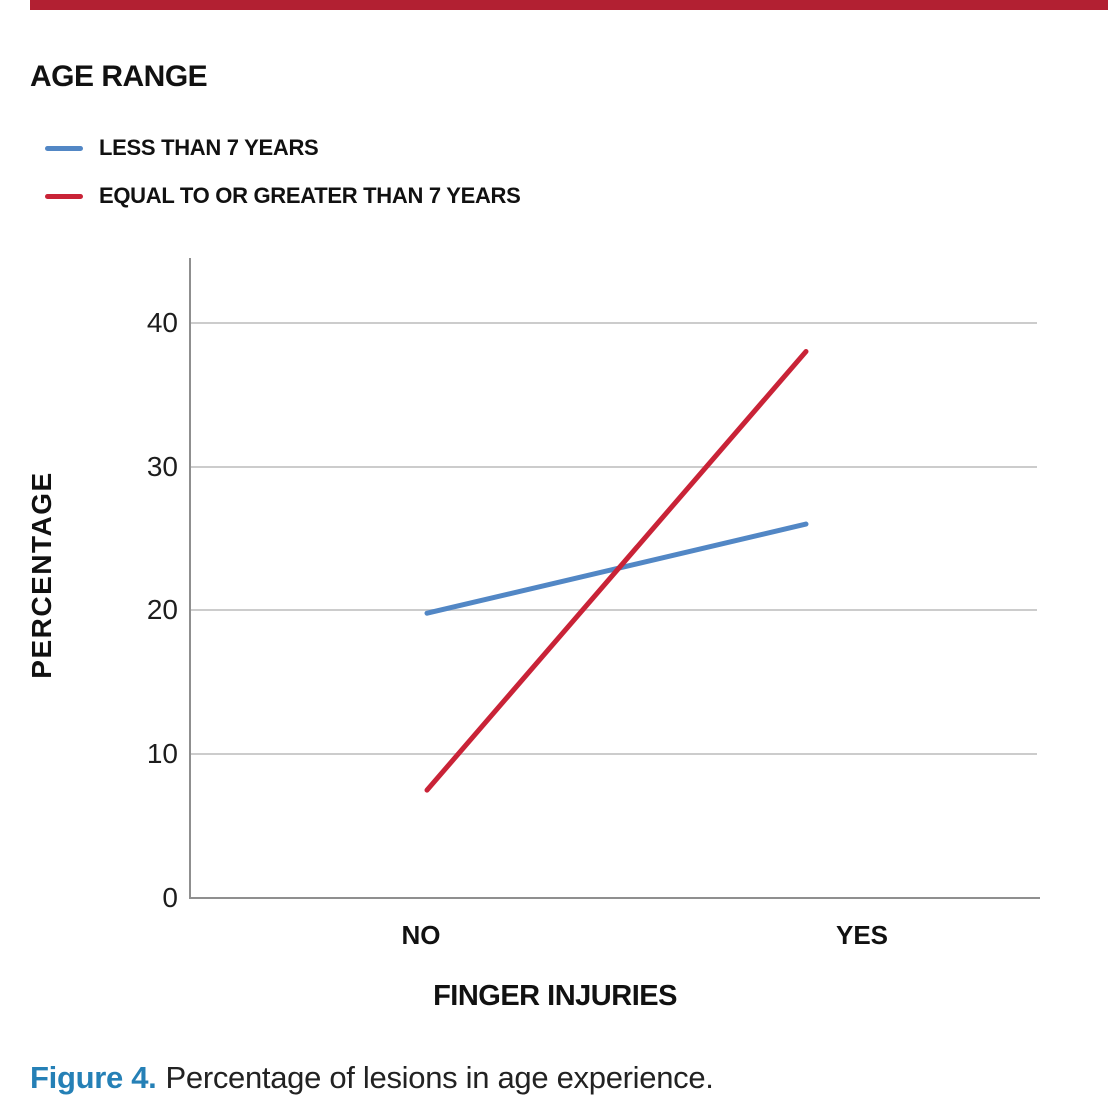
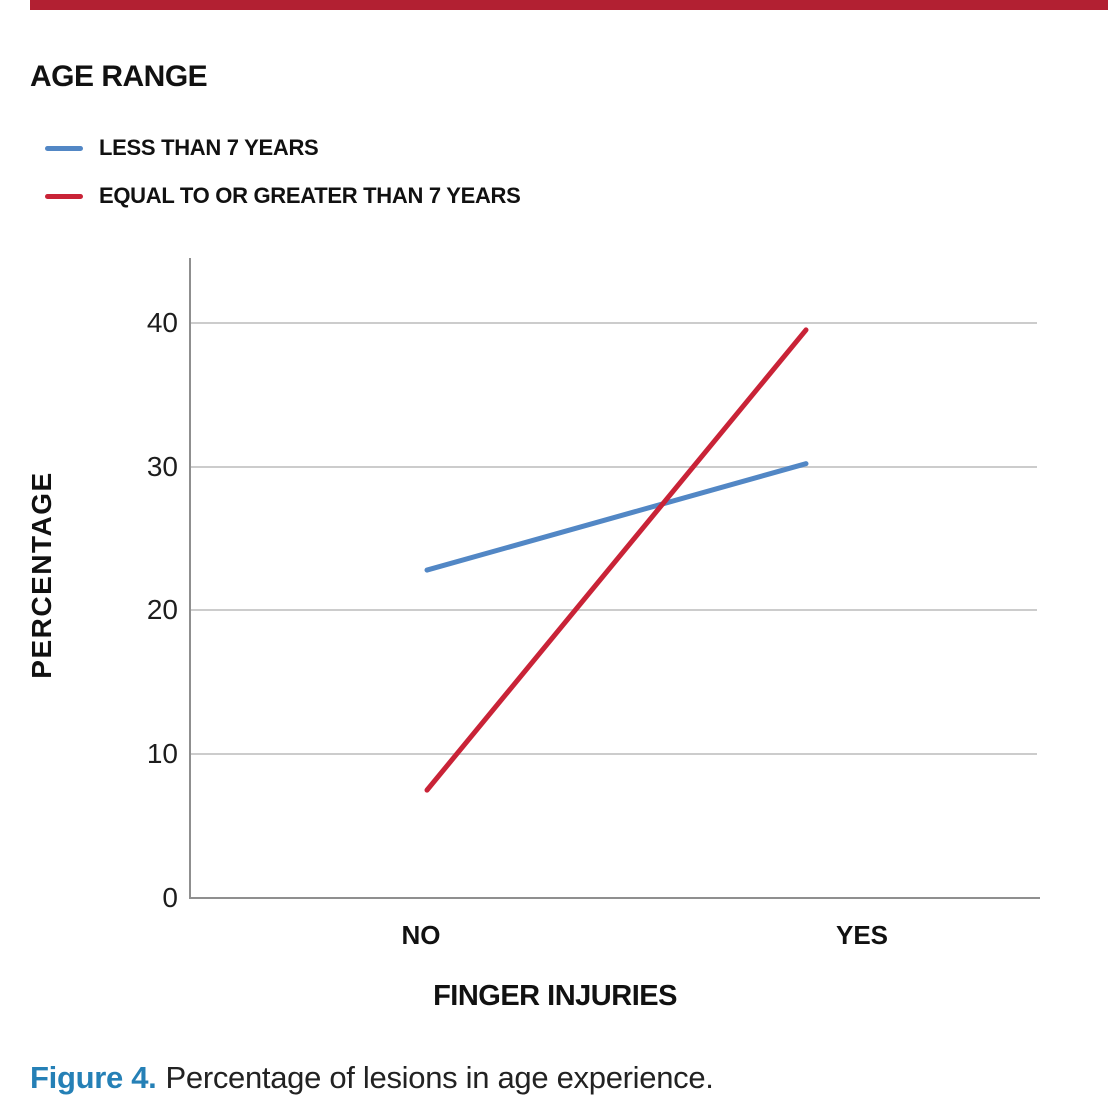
LESS THAN 7 YEARS/NO: 19.8 -> 22.8
LESS THAN 7 YEARS/YES: 26.0 -> 30.2
EQUAL TO OR GREATER THAN 7 YEARS/YES: 38.0 -> 39.5
